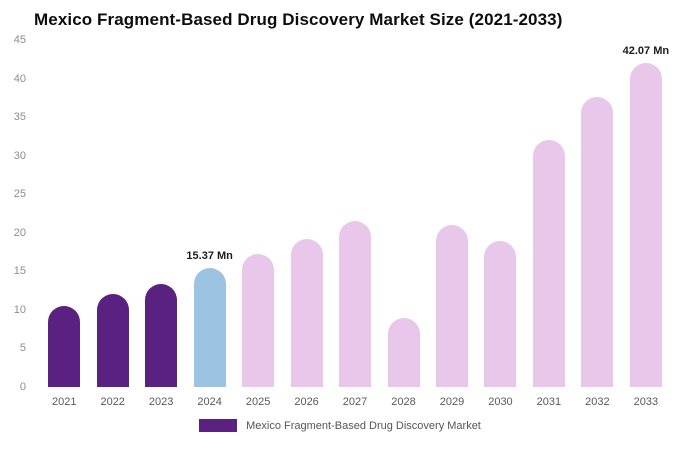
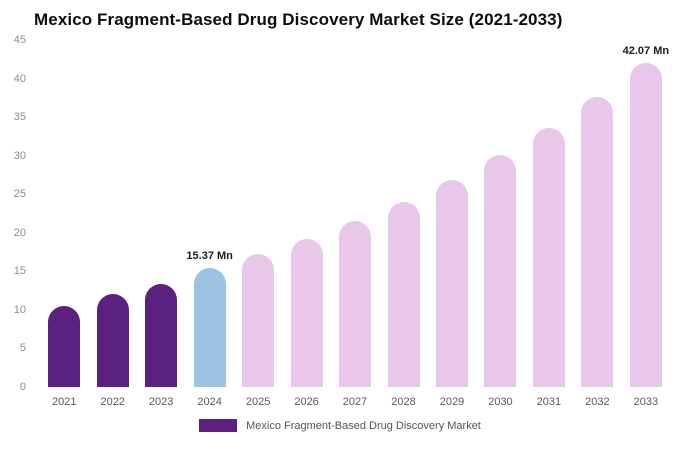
2028: 9 -> 24
2029: 21 -> 27
2030: 19 -> 30
2031: 32 -> 34
